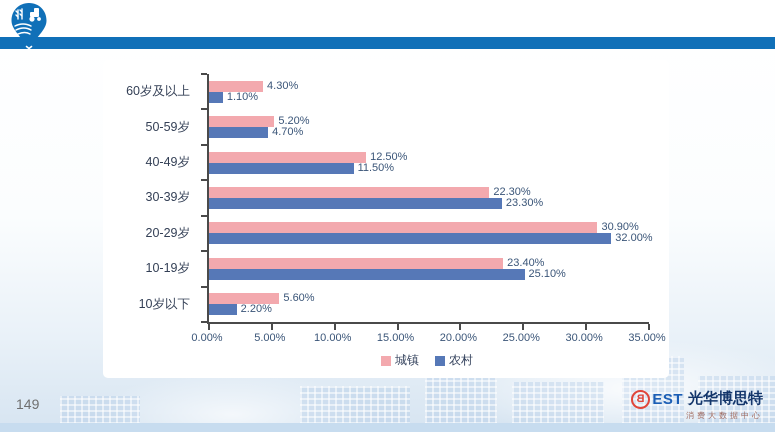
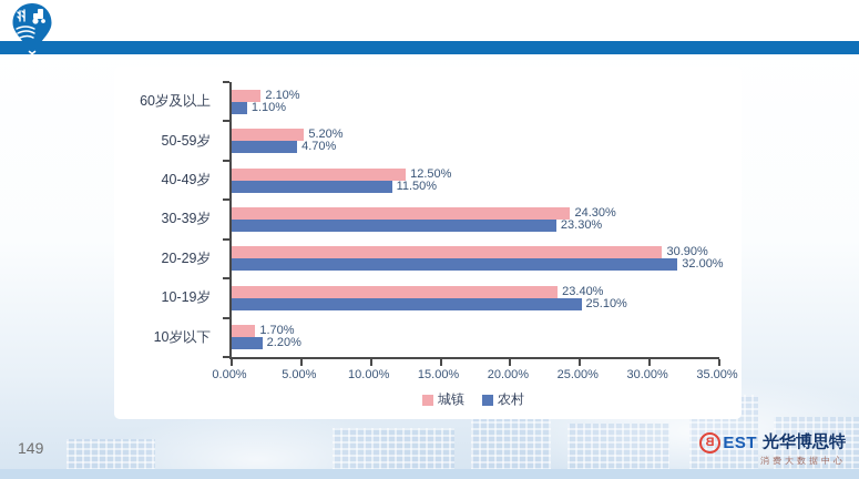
城镇/60岁及以上: 4.30% -> 2.10%
城镇/30-39岁: 22.30% -> 24.30%
城镇/10岁以下: 5.60% -> 1.70%
